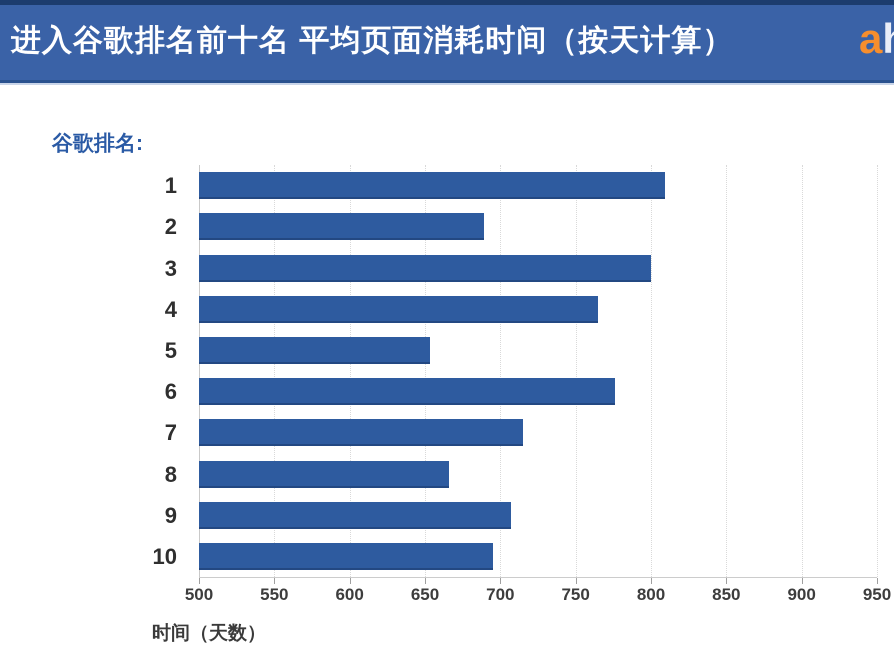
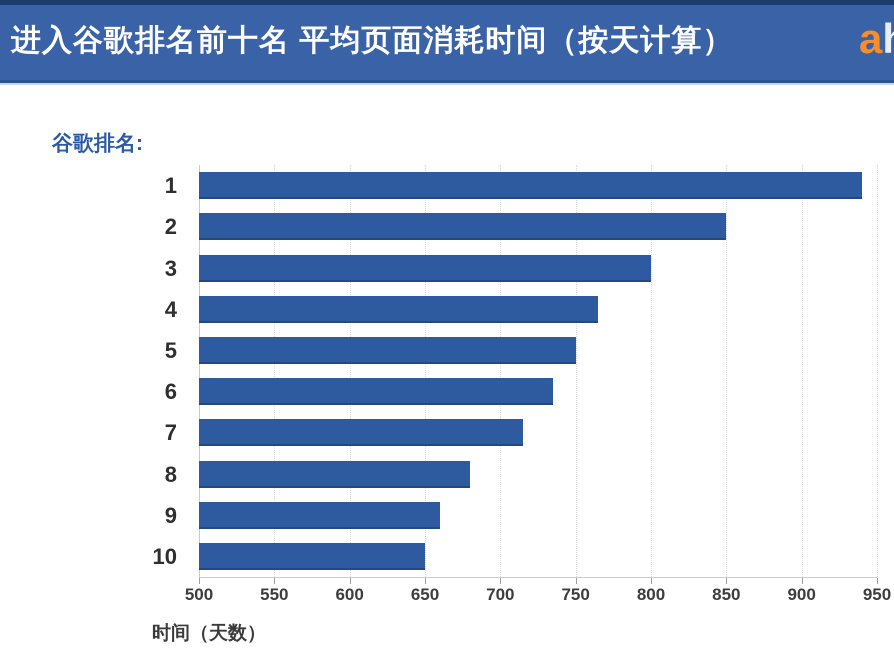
1: 809 -> 940
2: 689 -> 850
5: 653 -> 750
6: 776 -> 735
8: 666 -> 680
9: 707 -> 660
10: 695 -> 650
